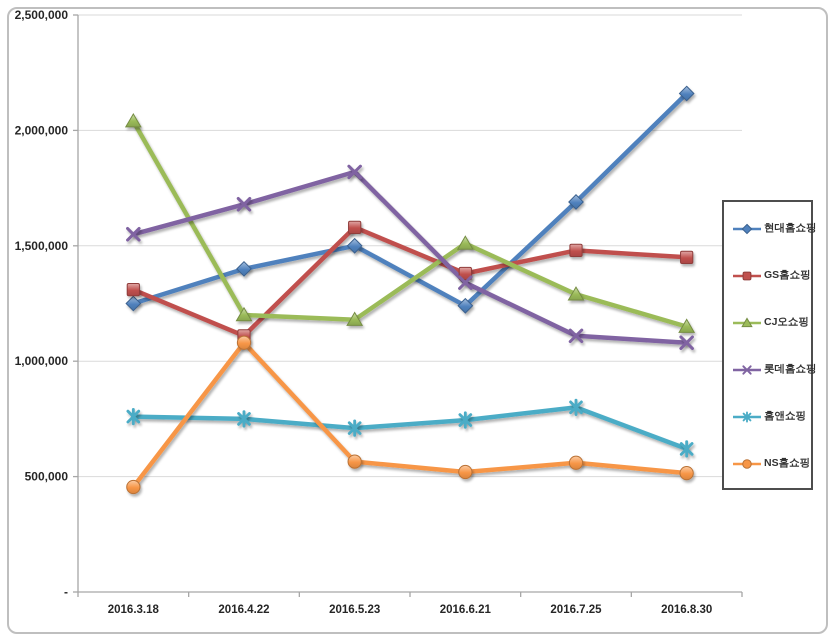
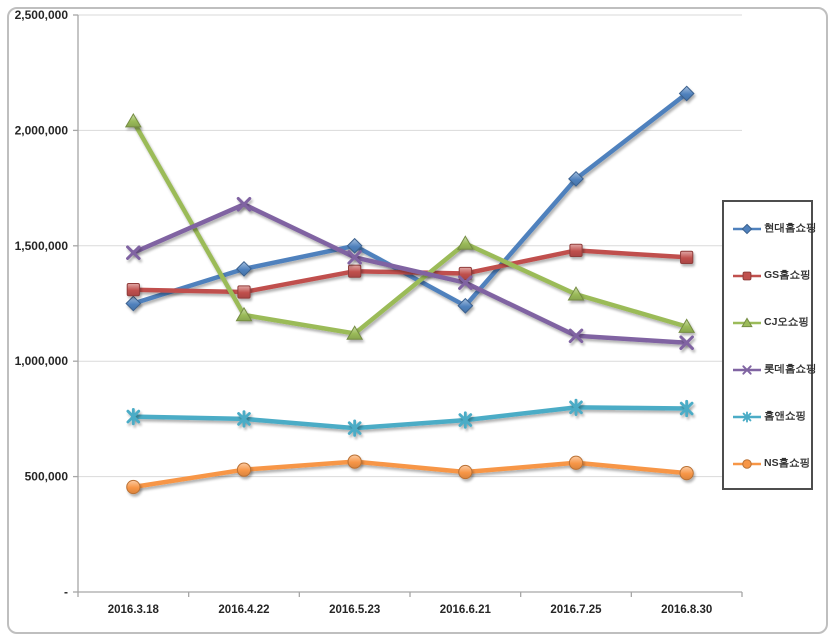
롯데홈쇼핑/2016.3.18: 1550000 -> 1470000
GS홈쇼핑/2016.4.22: 1110000 -> 1300000
NS홈쇼핑/2016.4.22: 1080000 -> 530000
GS홈쇼핑/2016.5.23: 1580000 -> 1390000
CJ오쇼핑/2016.5.23: 1180000 -> 1120000
롯데홈쇼핑/2016.5.23: 1820000 -> 1450000
현대홈쇼핑/2016.7.25: 1690000 -> 1790000
홈앤쇼핑/2016.8.30: 620000 -> 800000
